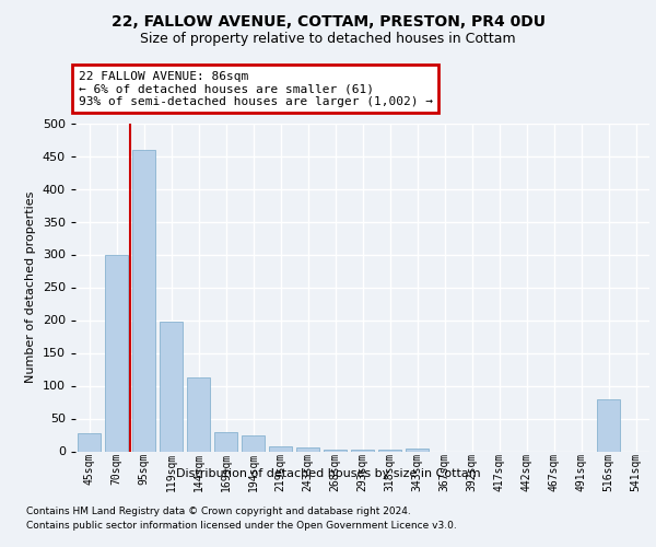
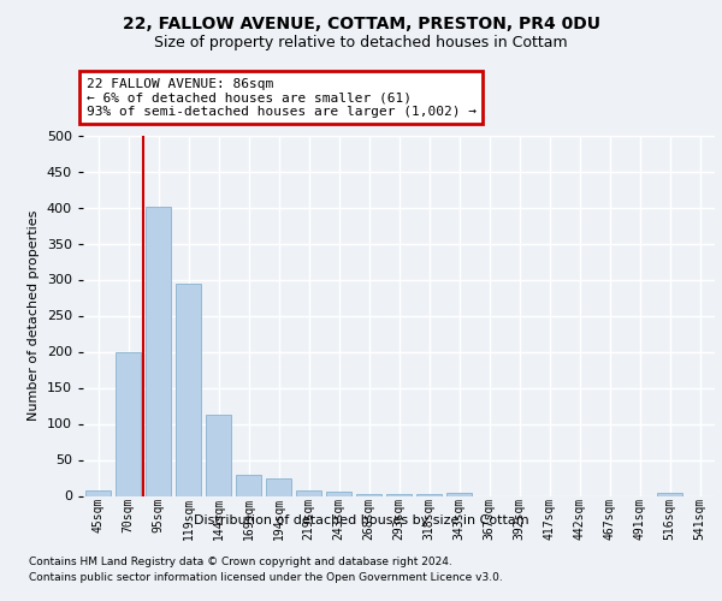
45sqm: 28 -> 8
70sqm: 300 -> 200
95sqm: 460 -> 401
119sqm: 198 -> 295
516sqm: 80 -> 5
